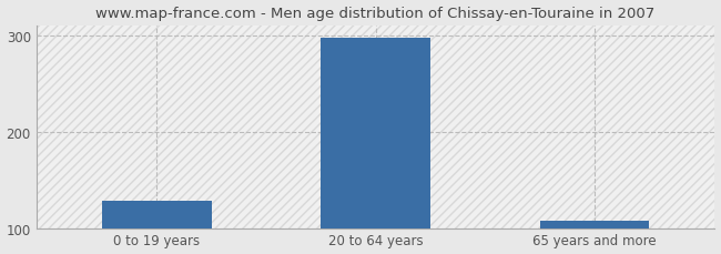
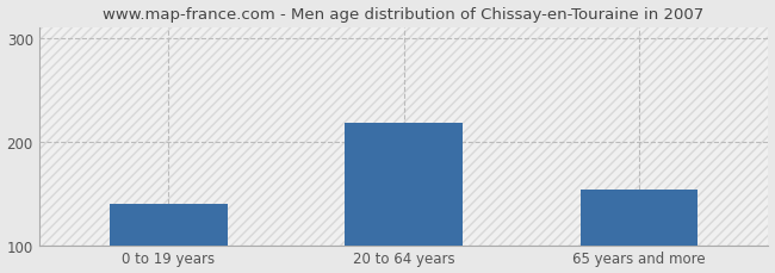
0 to 19 years: 128 -> 140
20 to 64 years: 297 -> 218
65 years and more: 108 -> 154
